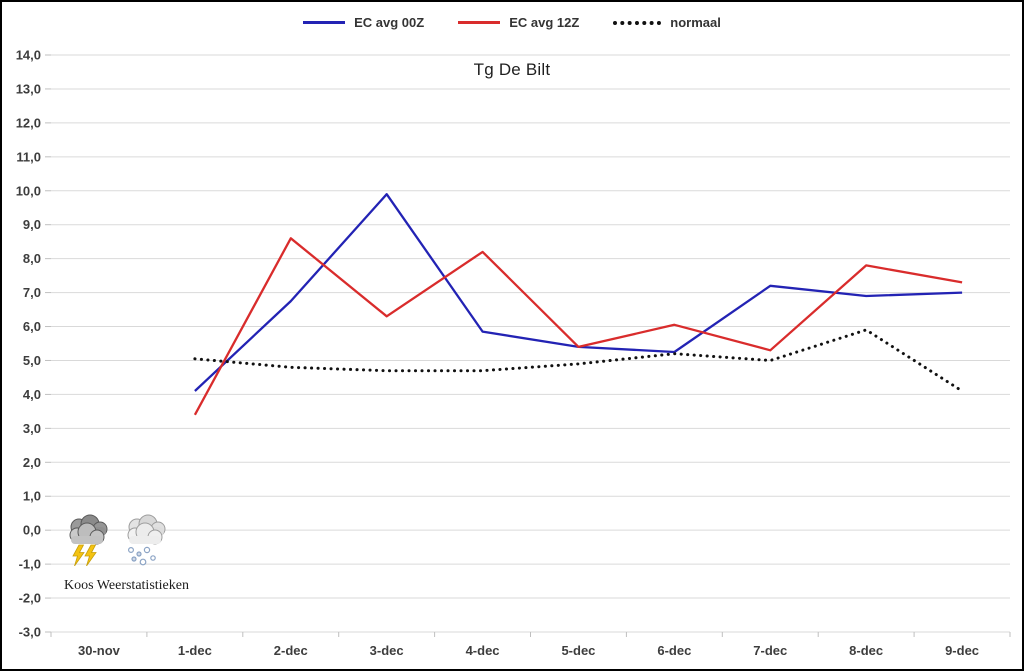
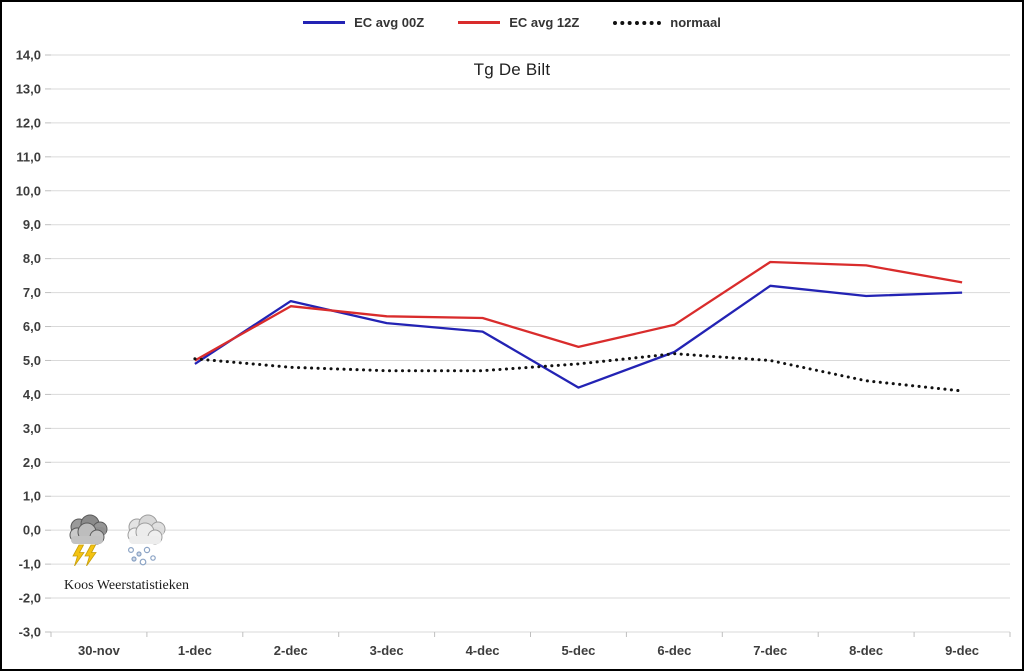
EC avg 00Z/1-dec: 4,1 -> 4,9
EC avg 12Z/1-dec: 3,4 -> 5,0
EC avg 12Z/2-dec: 8,6 -> 6,6
EC avg 00Z/3-dec: 9,9 -> 6,1
EC avg 12Z/4-dec: 8,2 -> 6,2
EC avg 00Z/5-dec: 5,4 -> 4,2
EC avg 12Z/7-dec: 5,3 -> 7,9
normaal/8-dec: 5,9 -> 4,4
